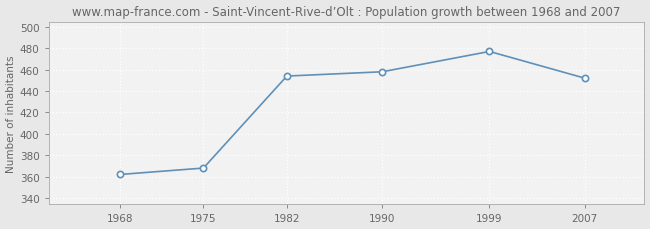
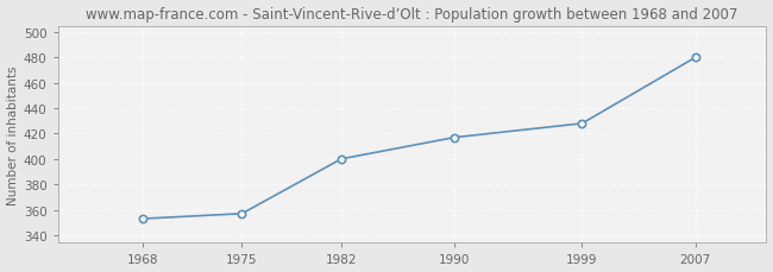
1968: 362 -> 353
1975: 368 -> 357
1982: 454 -> 400
1990: 458 -> 417
1999: 477 -> 428
2007: 452 -> 480
